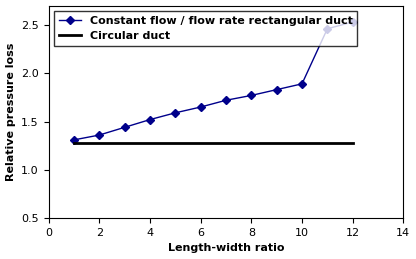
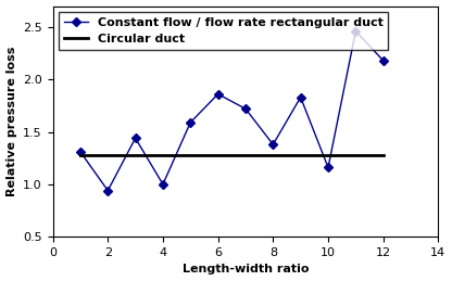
2: 1.36 -> 0.94
4: 1.52 -> 1.00
6: 1.65 -> 1.86
8: 1.77 -> 1.38
10: 1.89 -> 1.16
12: 2.53 -> 2.18
